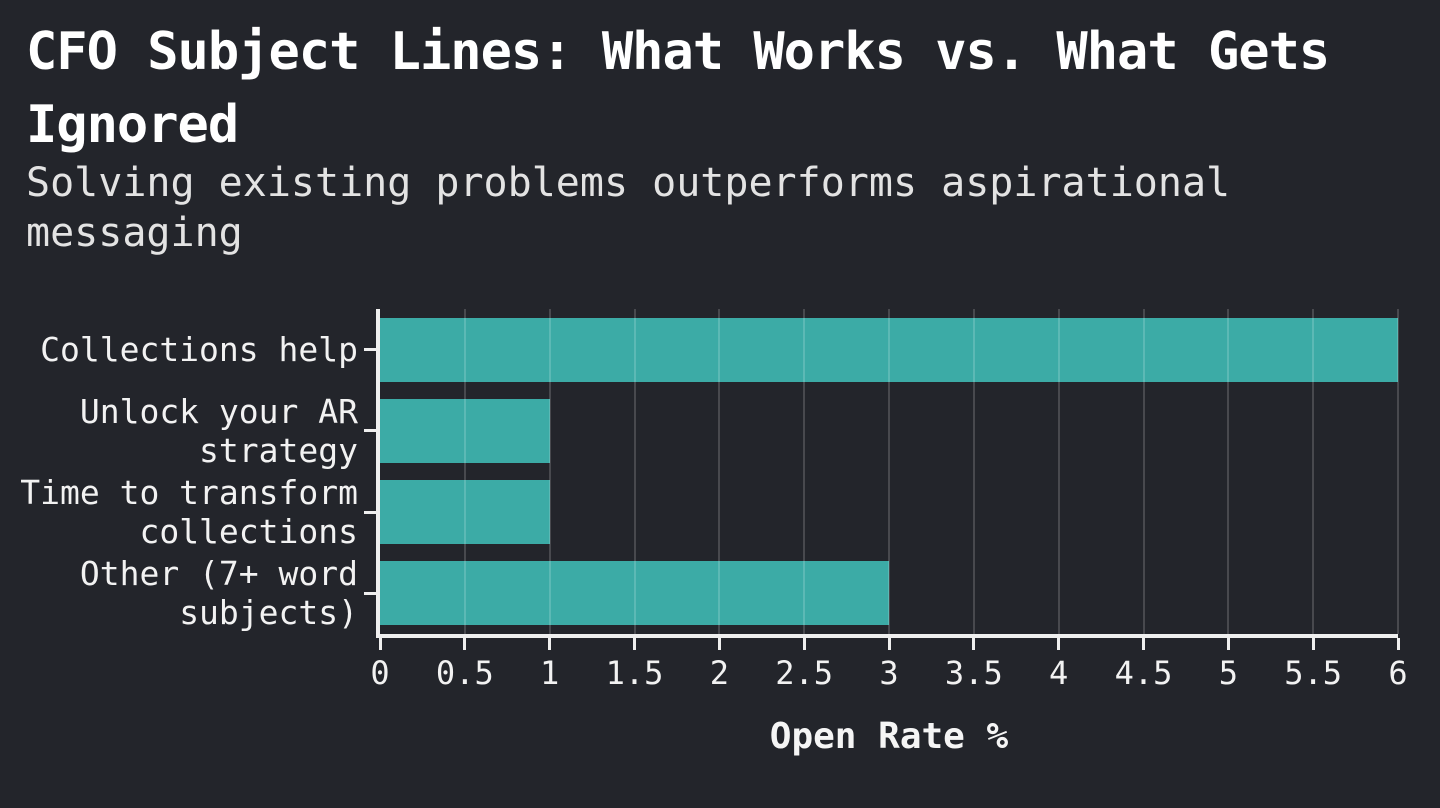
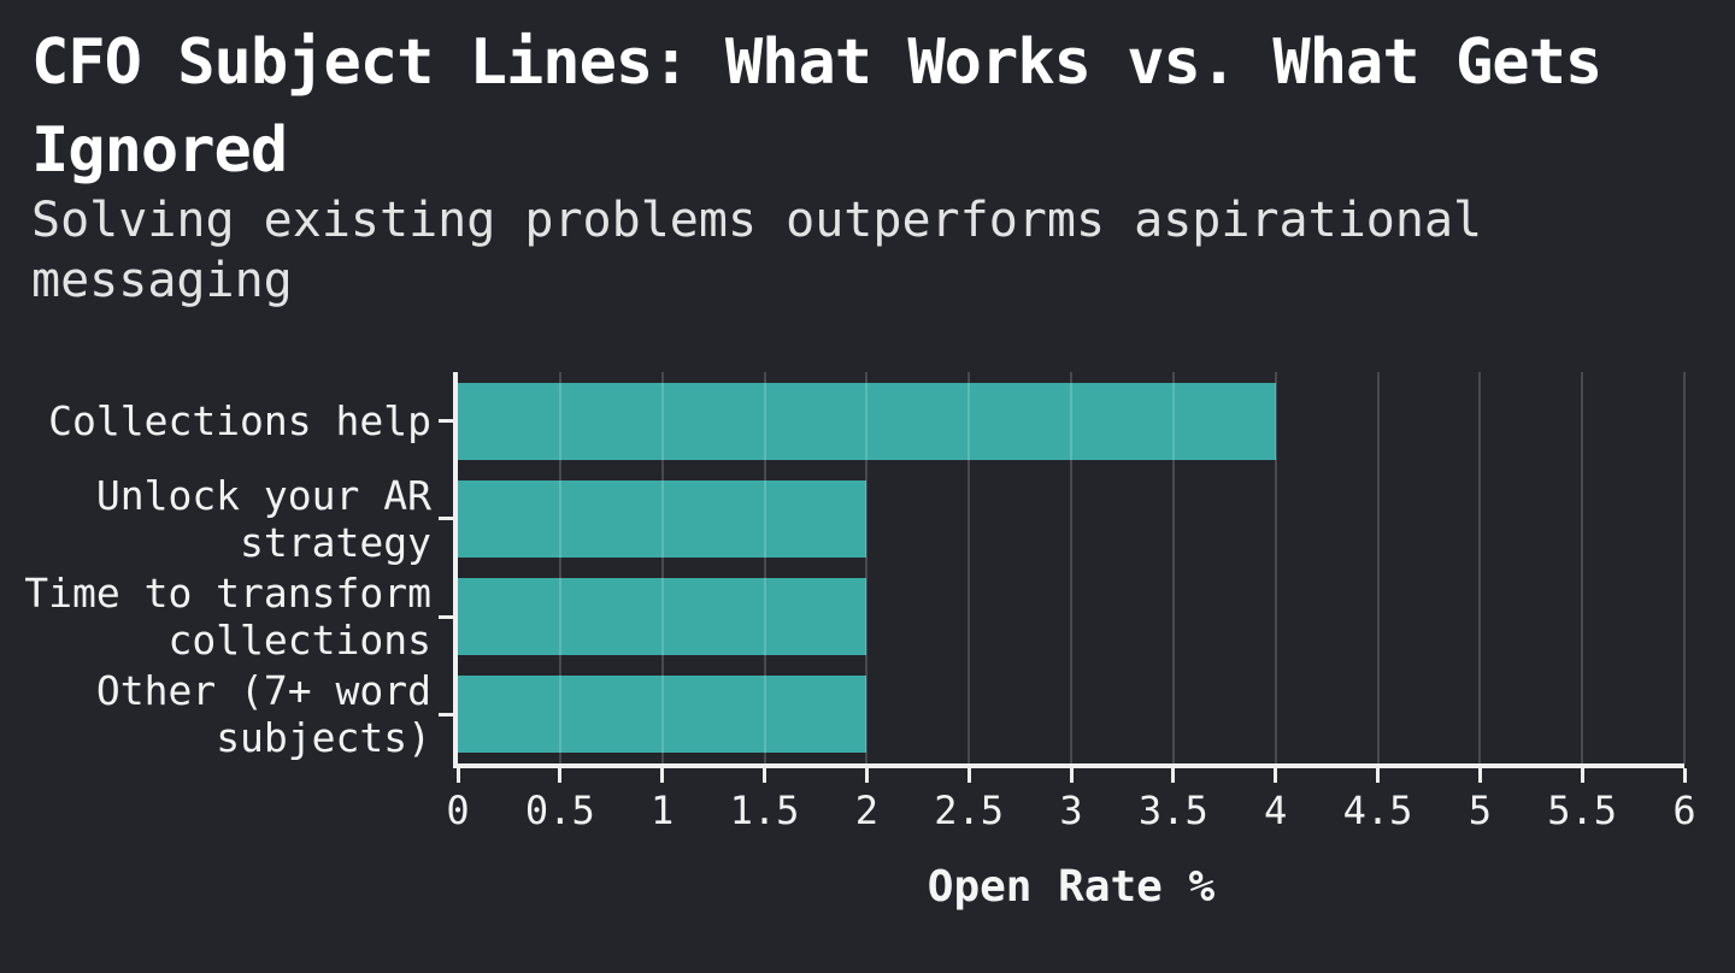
Collections help: 6 -> 4
Unlock your AR strategy: 1 -> 2
Time to transform collections: 1 -> 2
Other (7+ word subjects): 3 -> 2
